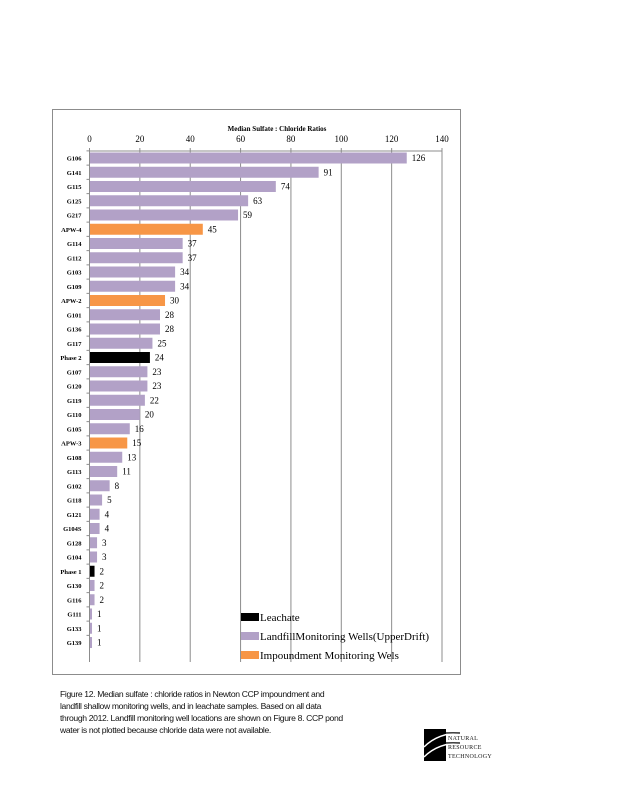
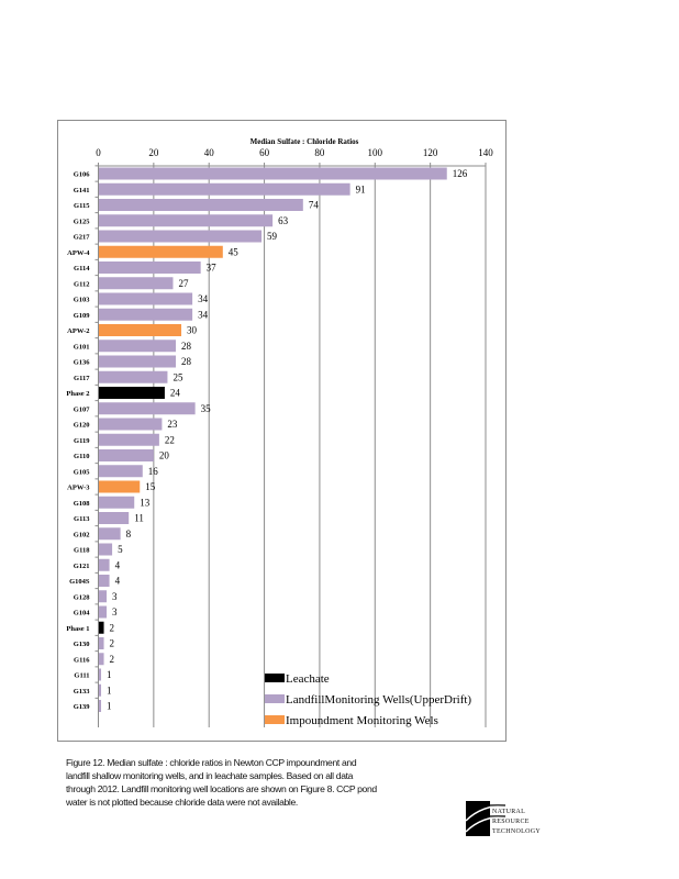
G112: 37 -> 27
G107: 23 -> 35
